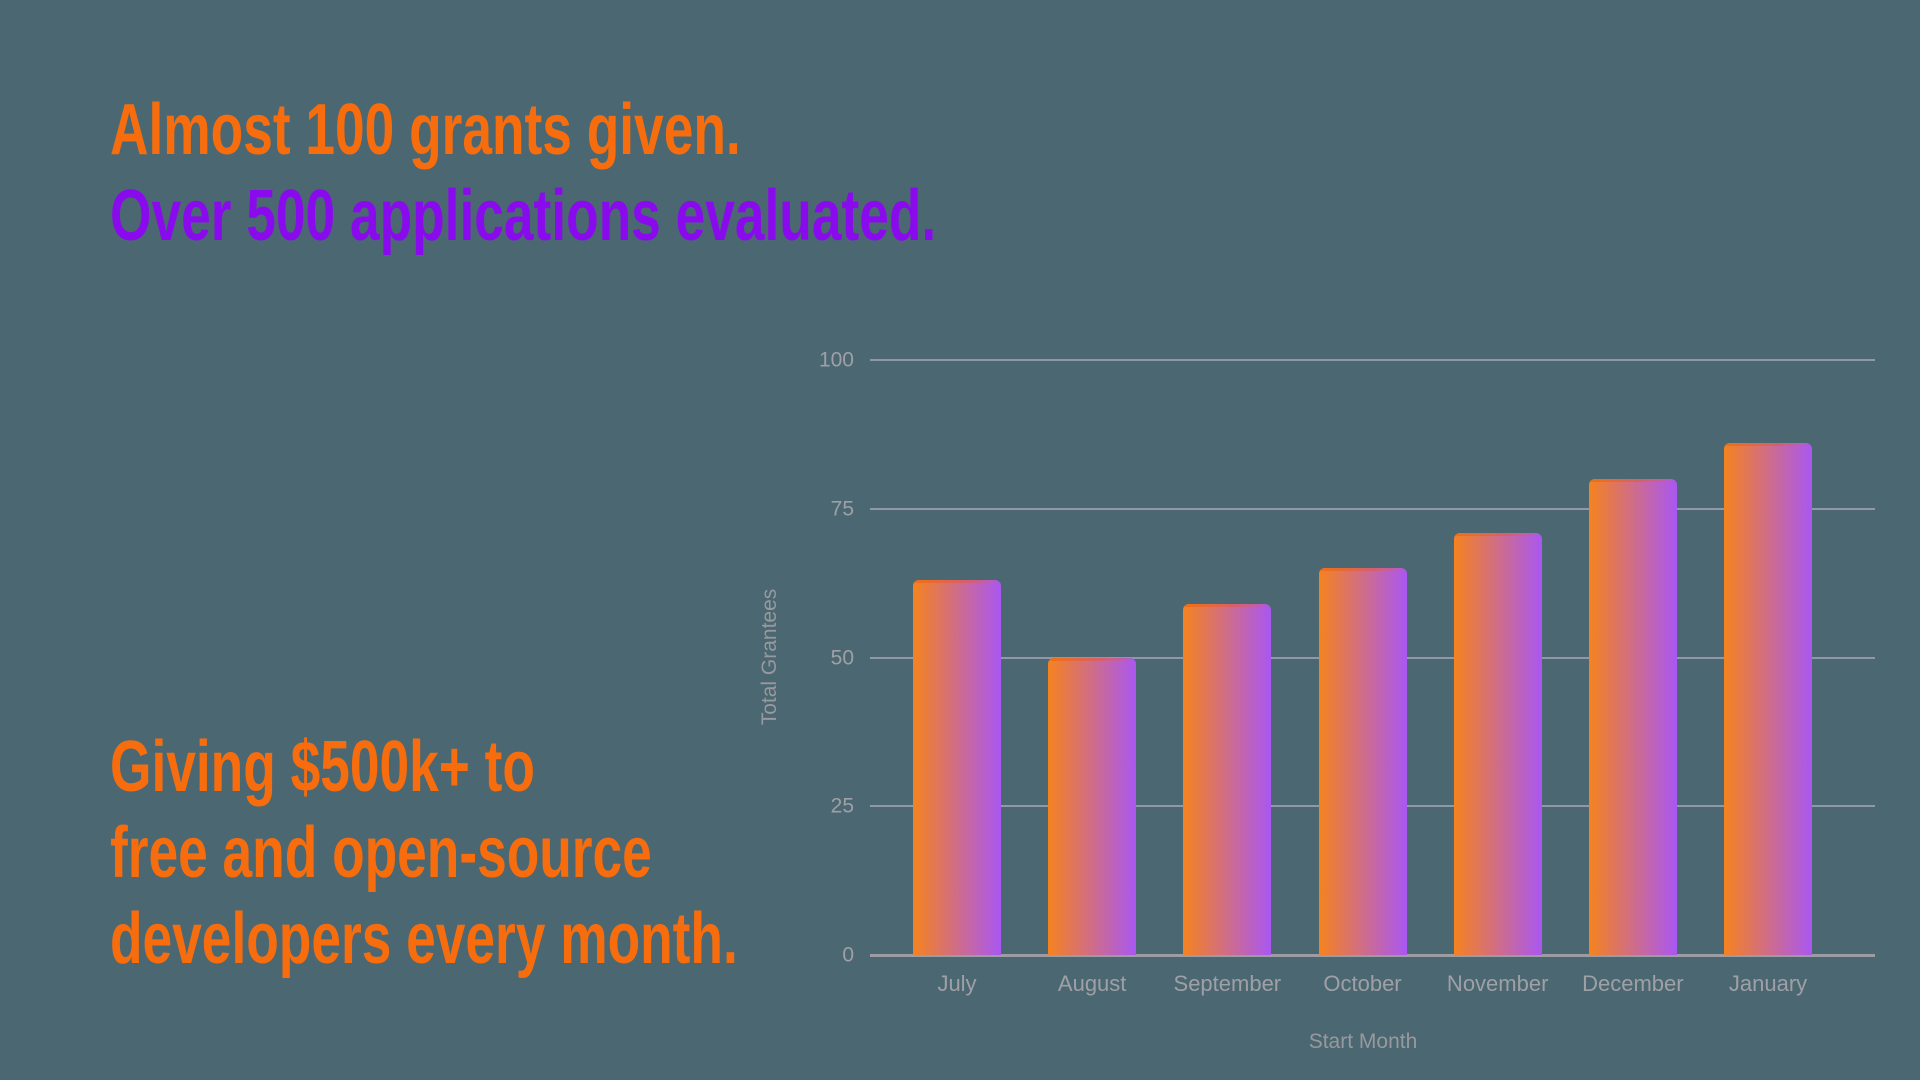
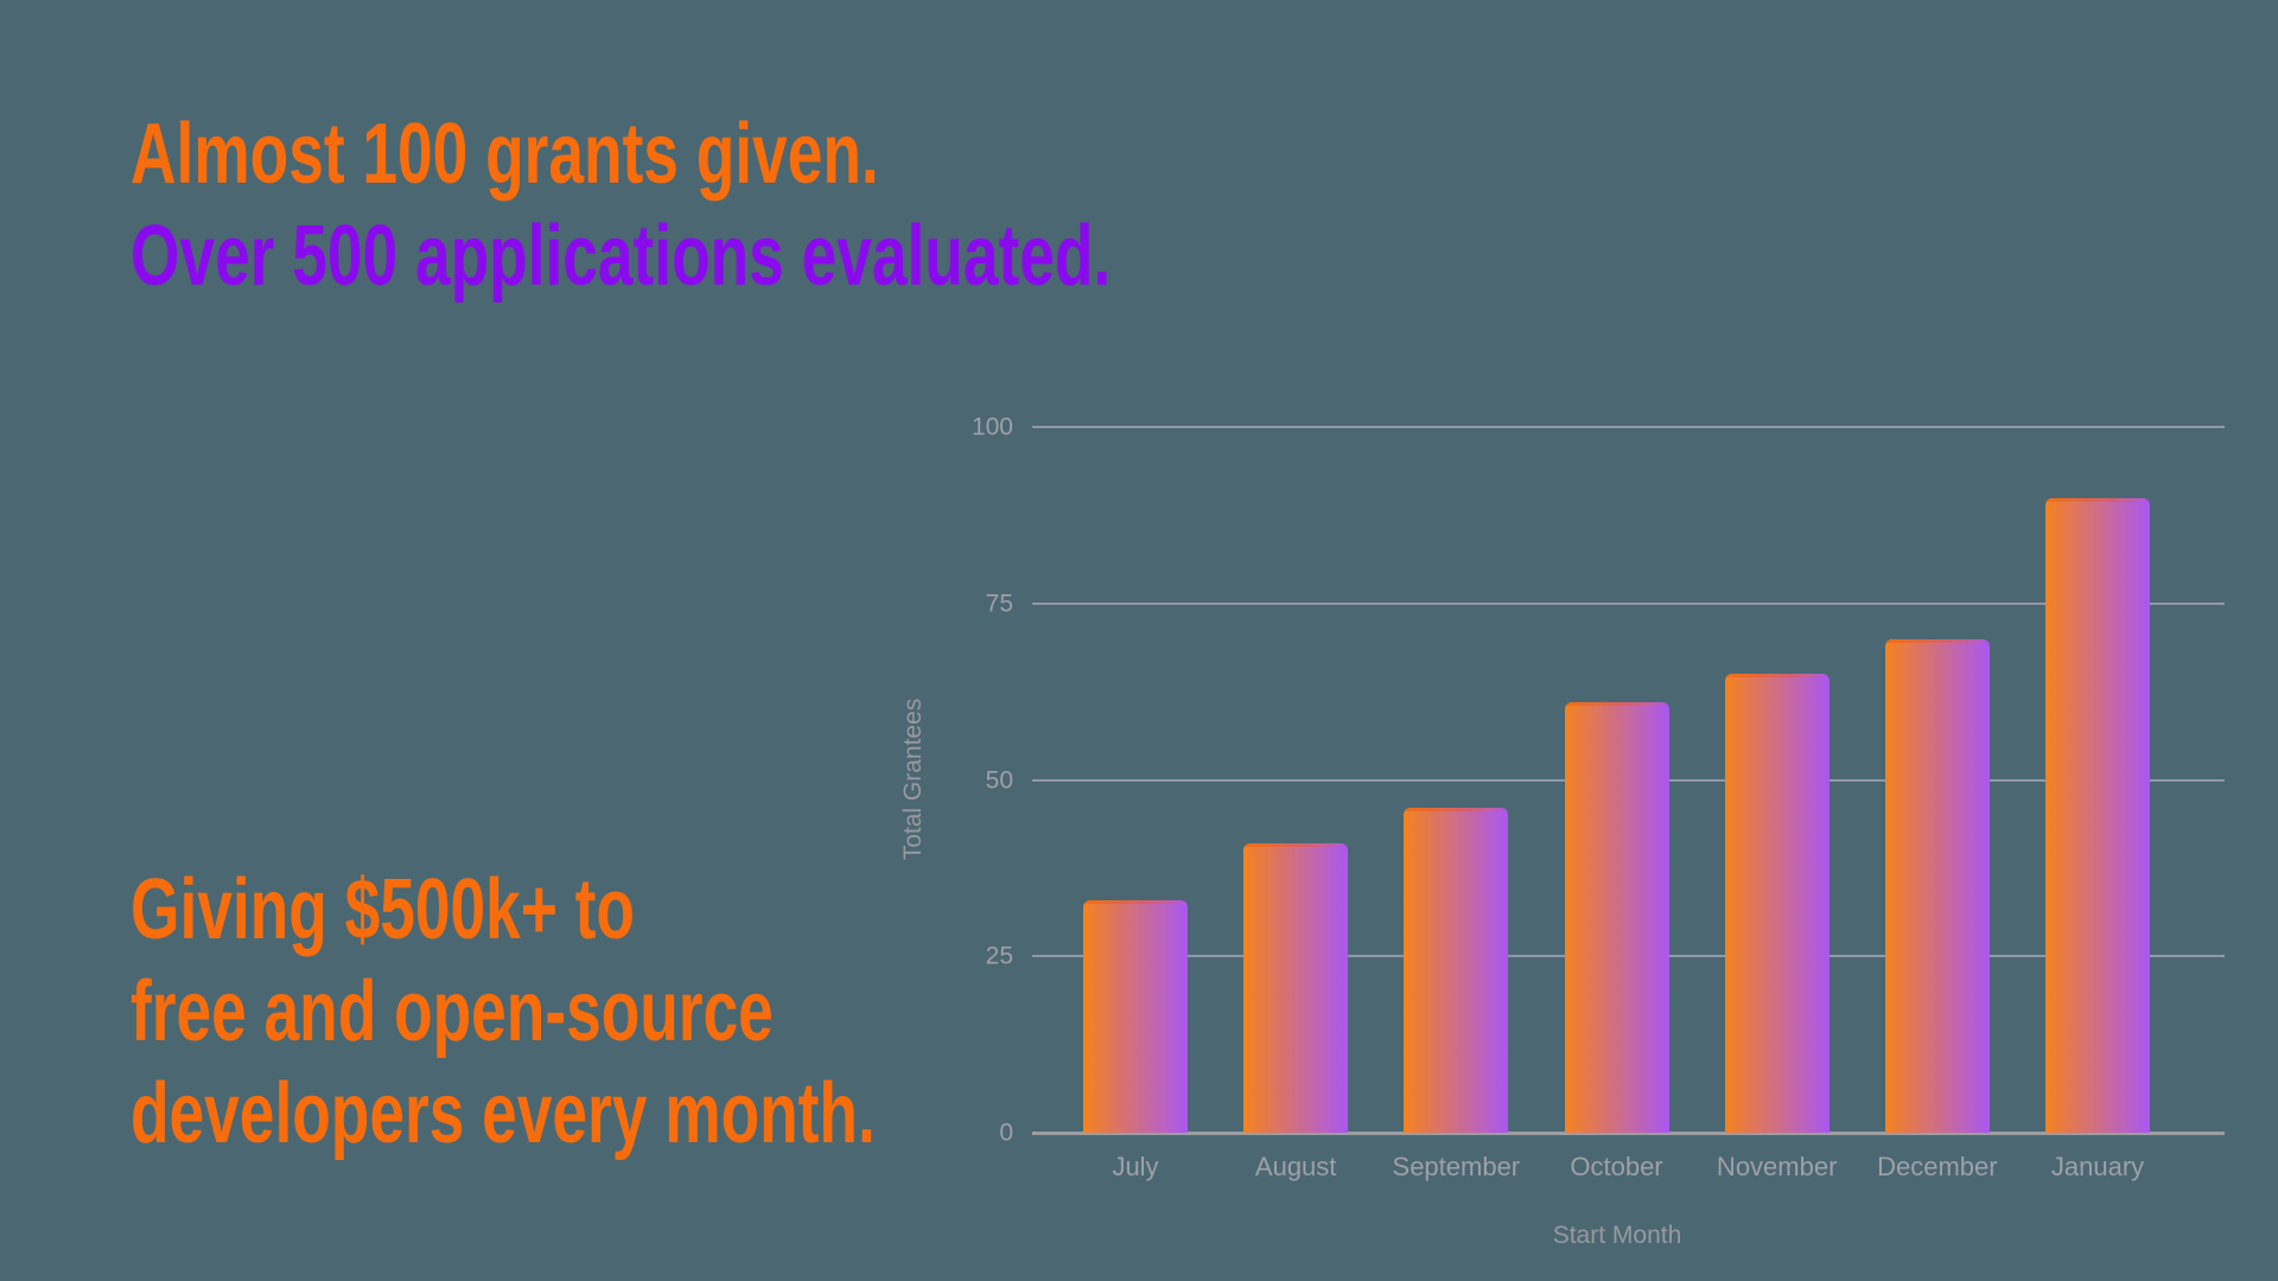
July: 63 -> 33
August: 50 -> 41
September: 59 -> 46
October: 65 -> 61
November: 71 -> 65
December: 80 -> 70
January: 86 -> 90
